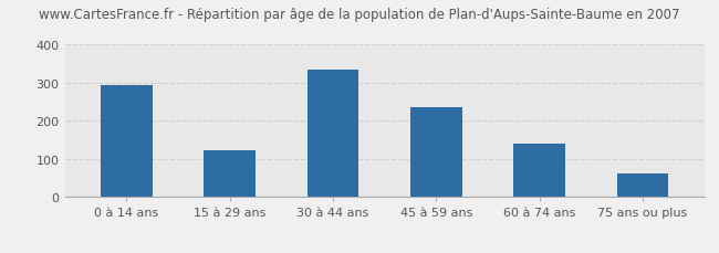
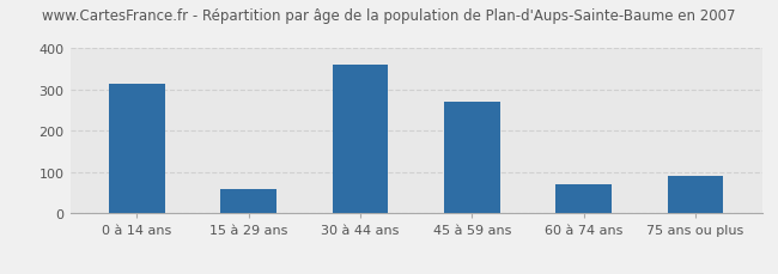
0 à 14 ans: 293 -> 315
15 à 29 ans: 122 -> 60
30 à 44 ans: 335 -> 360
45 à 59 ans: 235 -> 270
60 à 74 ans: 141 -> 70
75 ans ou plus: 63 -> 90
